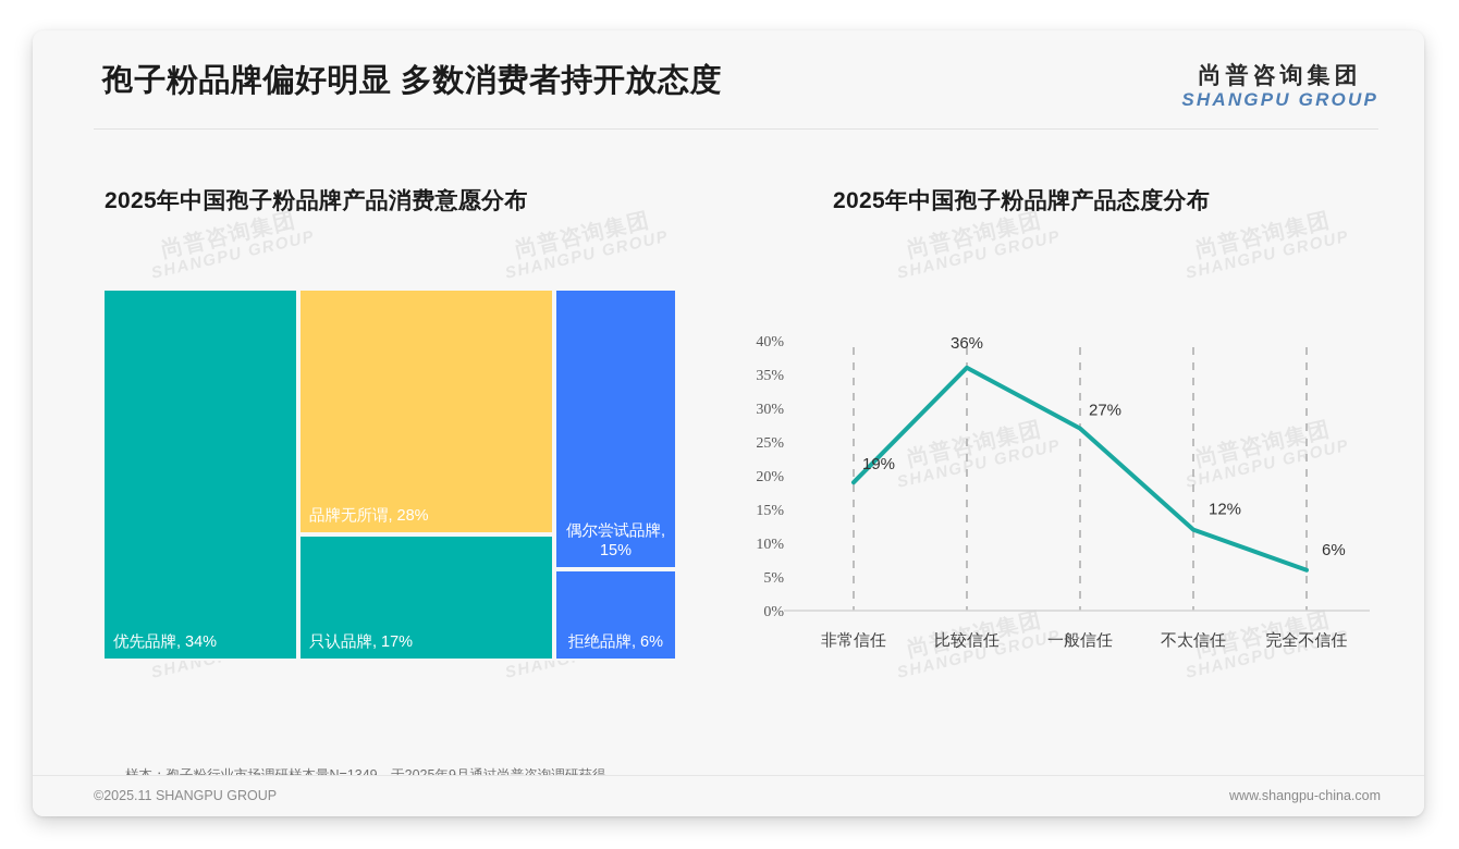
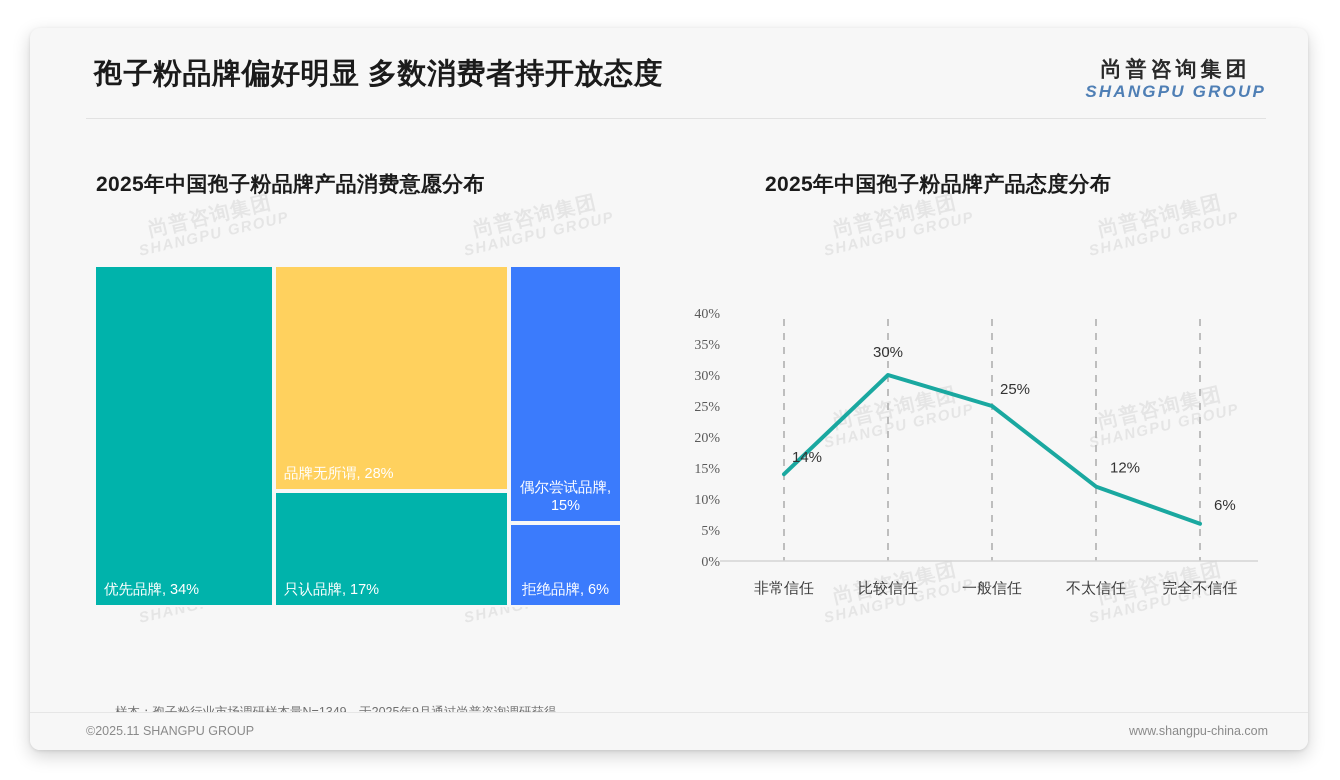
2025年中国孢子粉品牌产品态度分布/非常信任: 19% -> 14%
2025年中国孢子粉品牌产品态度分布/比较信任: 36% -> 30%
2025年中国孢子粉品牌产品态度分布/一般信任: 27% -> 25%
